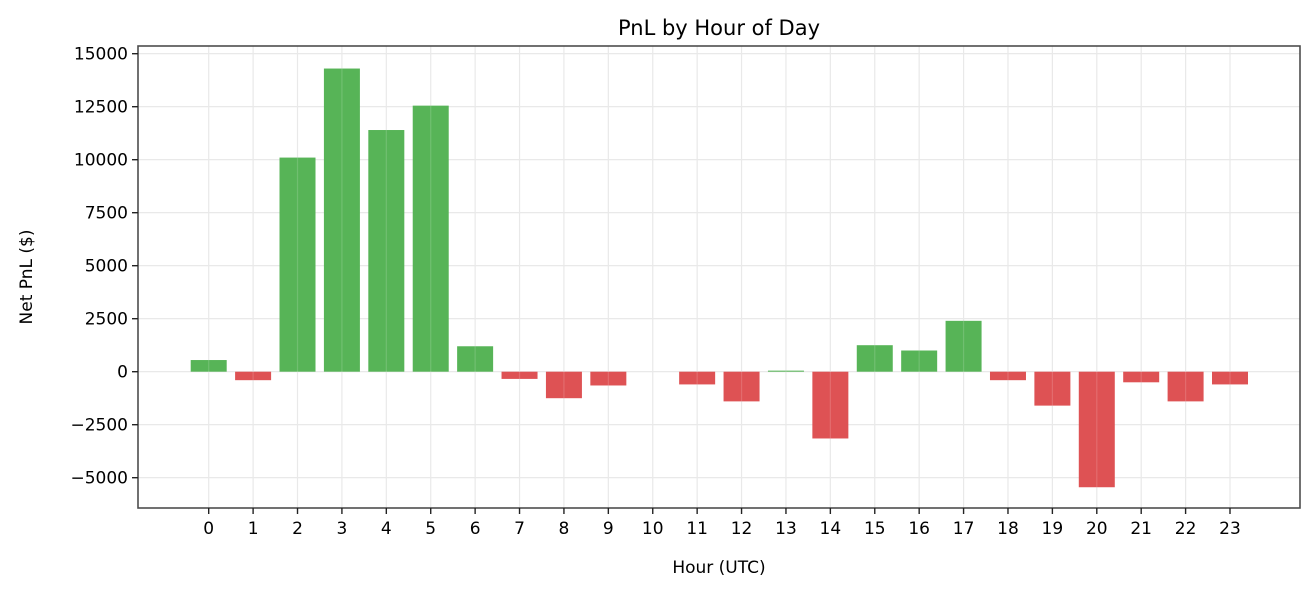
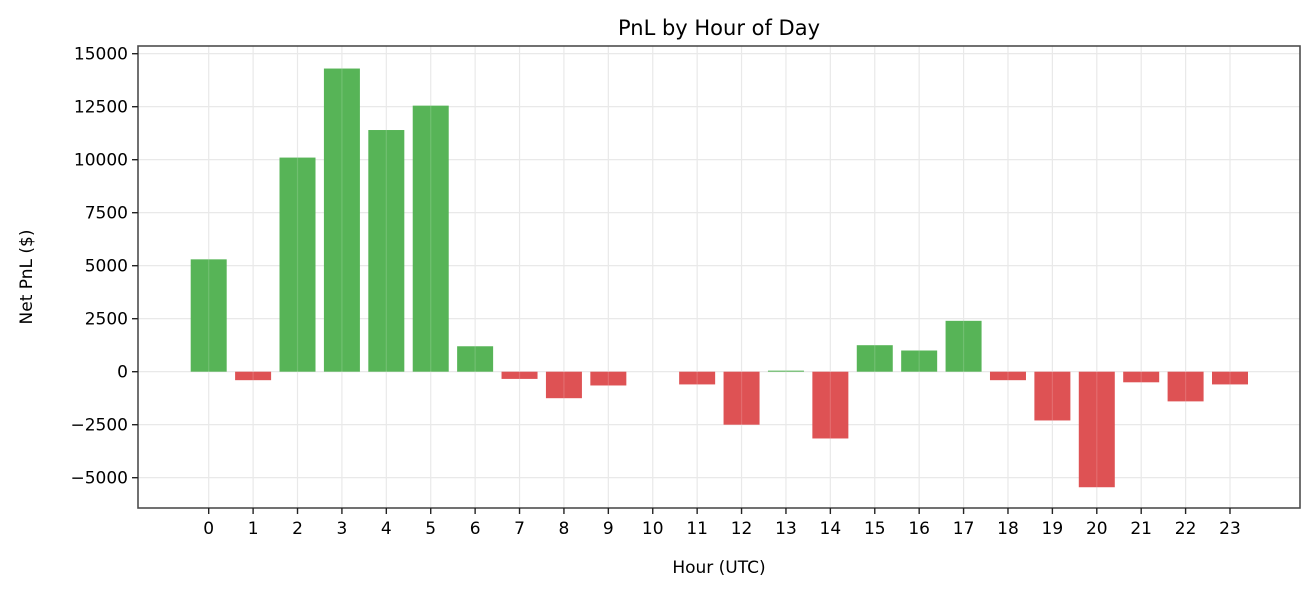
0: 600 -> 5300
12: -1400 -> -2500
19: -1600 -> -2300
